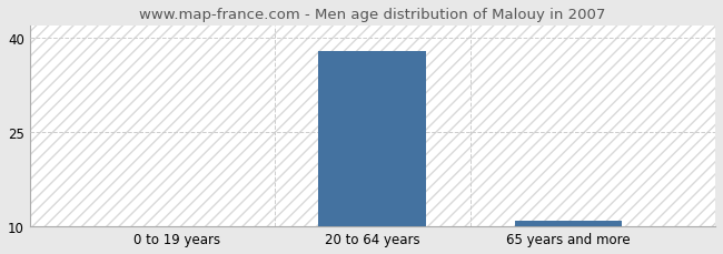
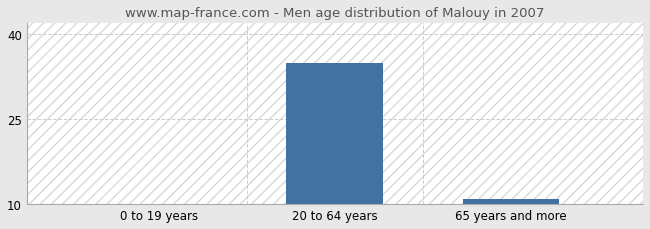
20 to 64 years: 38 -> 35
